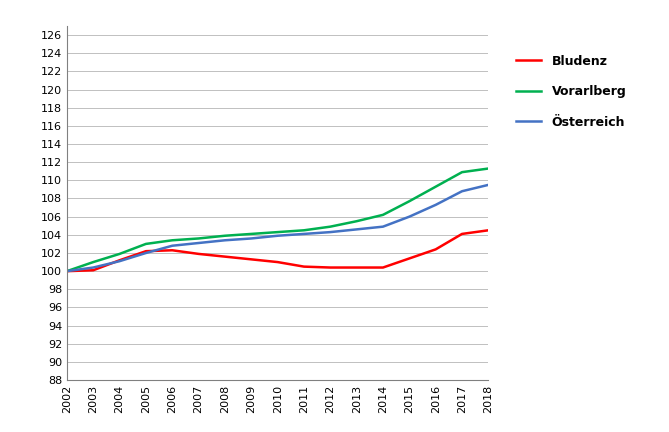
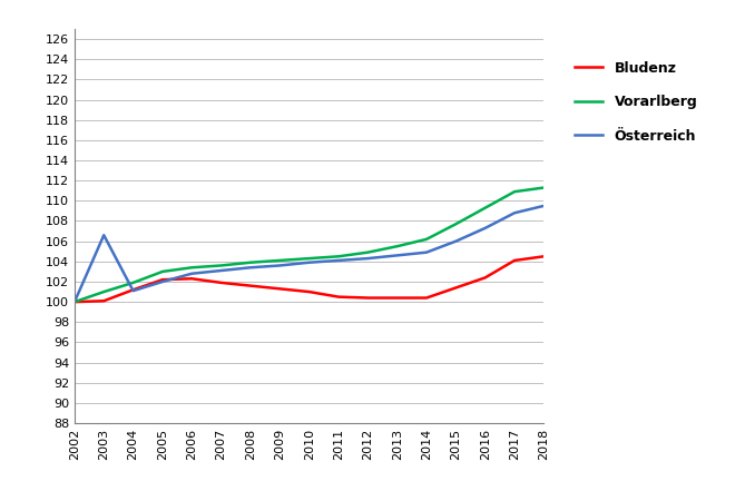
Österreich/2003: 100.4 -> 106.6
